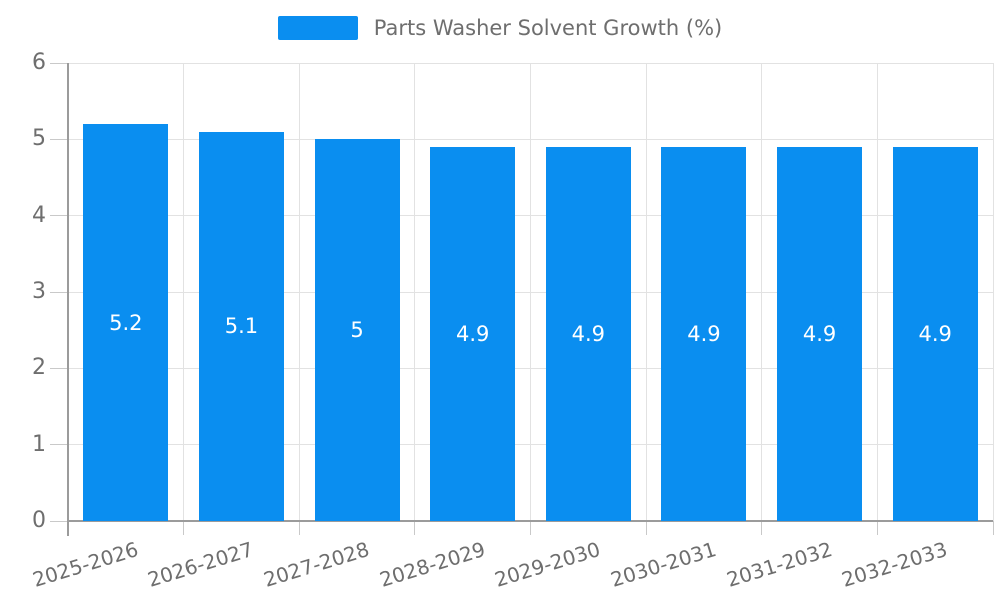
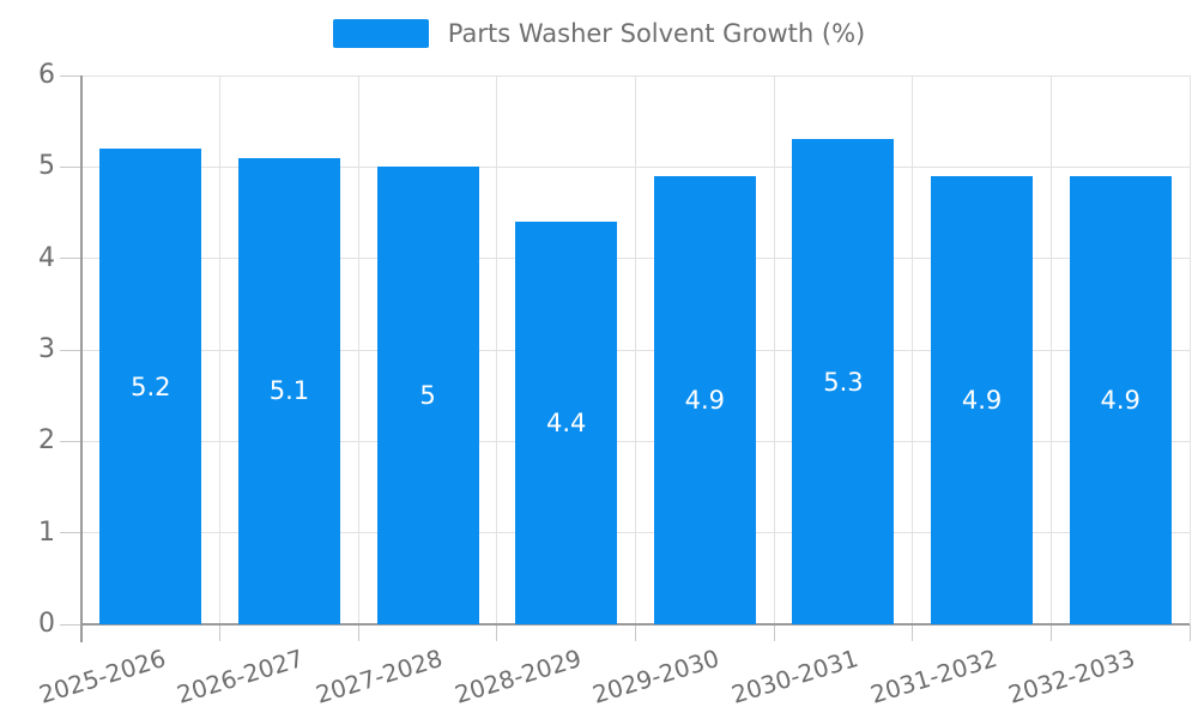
2028-2029: 4.9 -> 4.4
2030-2031: 4.9 -> 5.3
